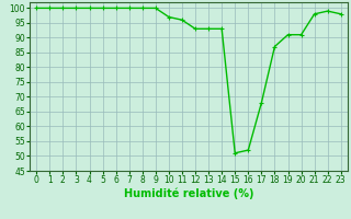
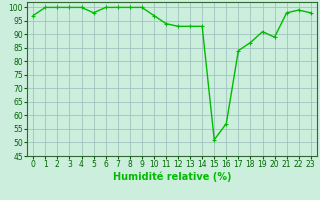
0: 100 -> 97
5: 100 -> 98
11: 96 -> 94
16: 52 -> 57
17: 68 -> 84
20: 91 -> 89
